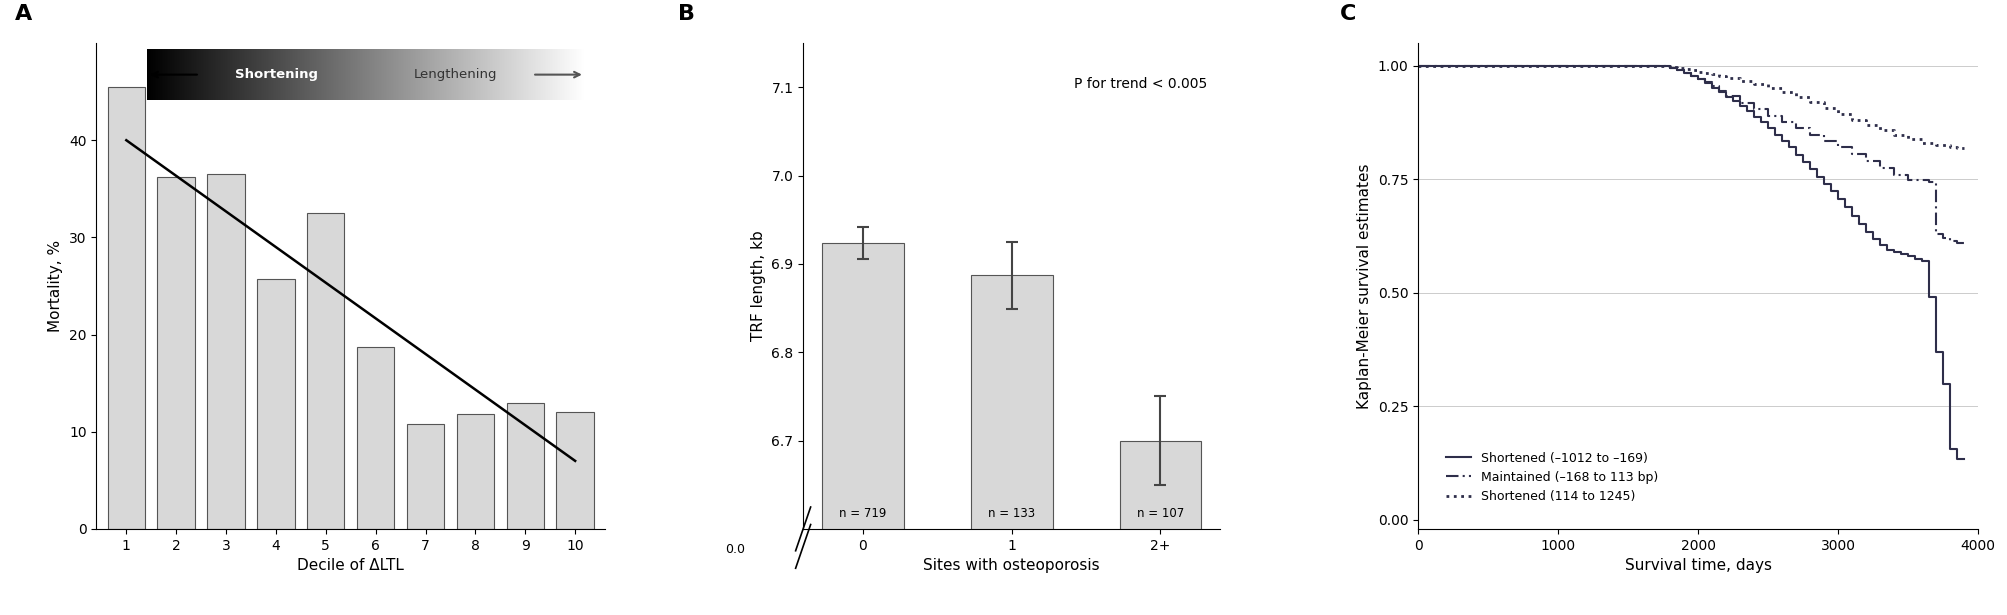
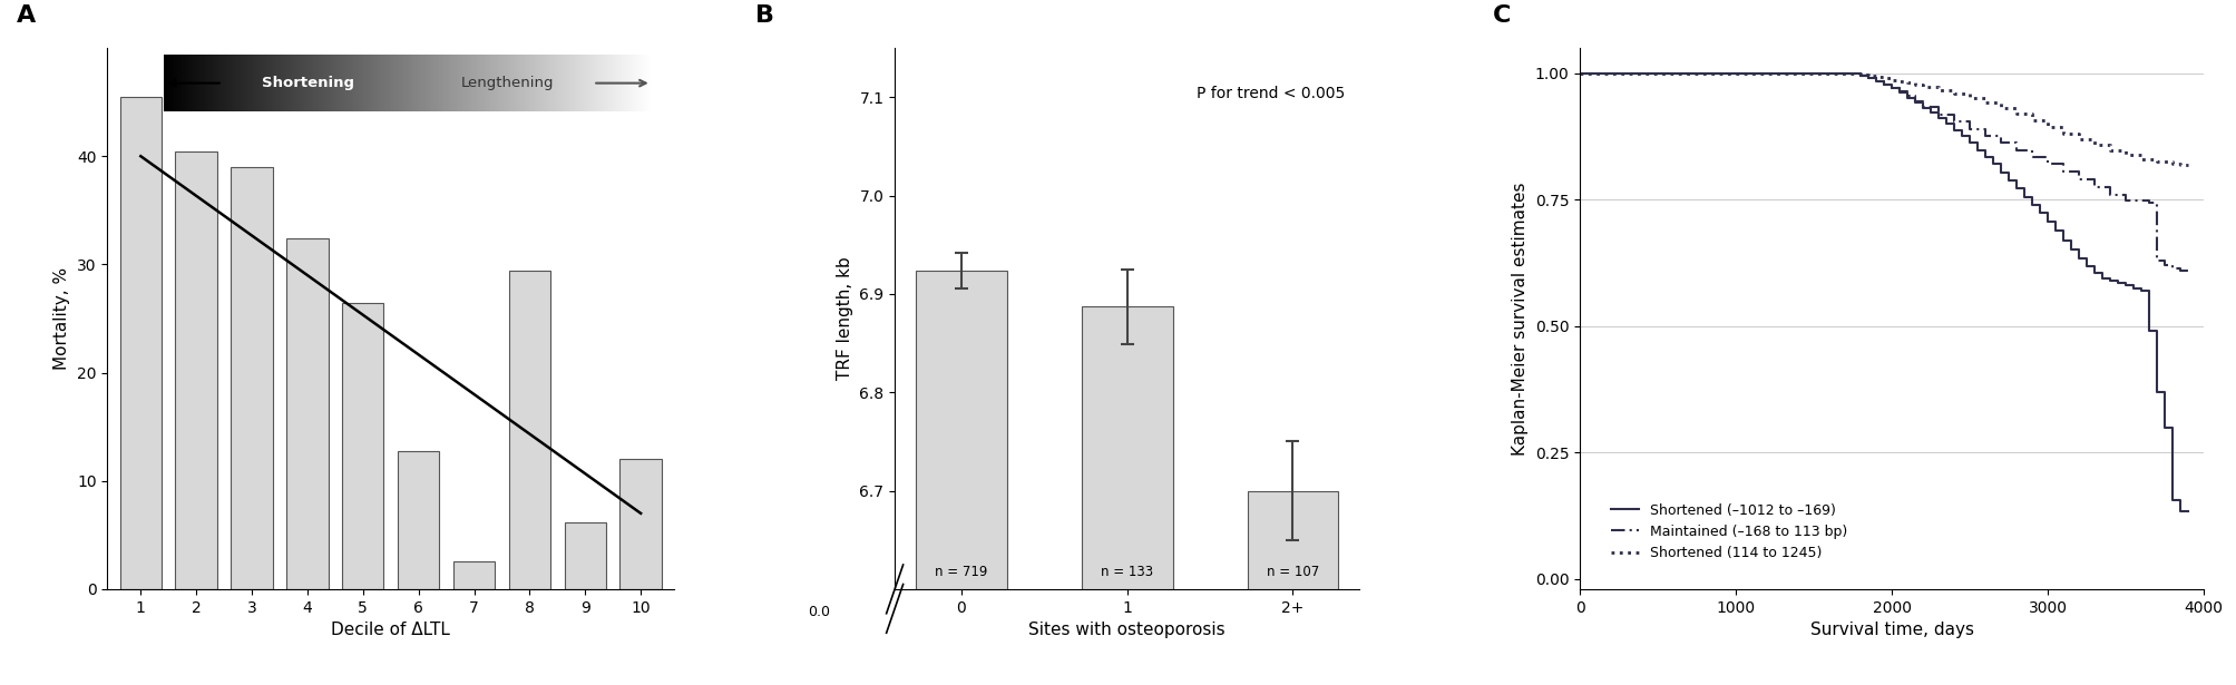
2: 36.2 -> 40.4
3: 36.5 -> 39.0
4: 25.7 -> 32.4
5: 32.5 -> 26.4
6: 18.7 -> 12.8
7: 10.8 -> 2.6
8: 11.8 -> 29.4
9: 13.0 -> 6.2
